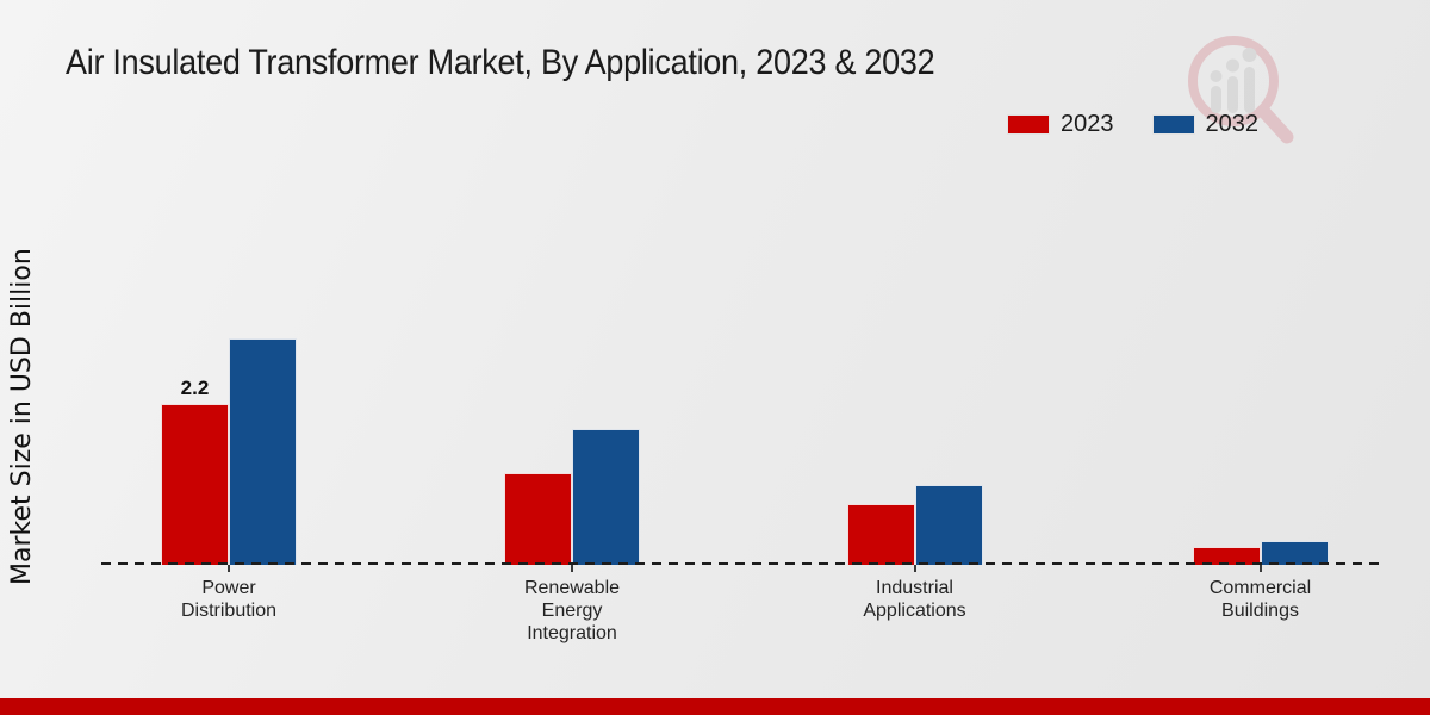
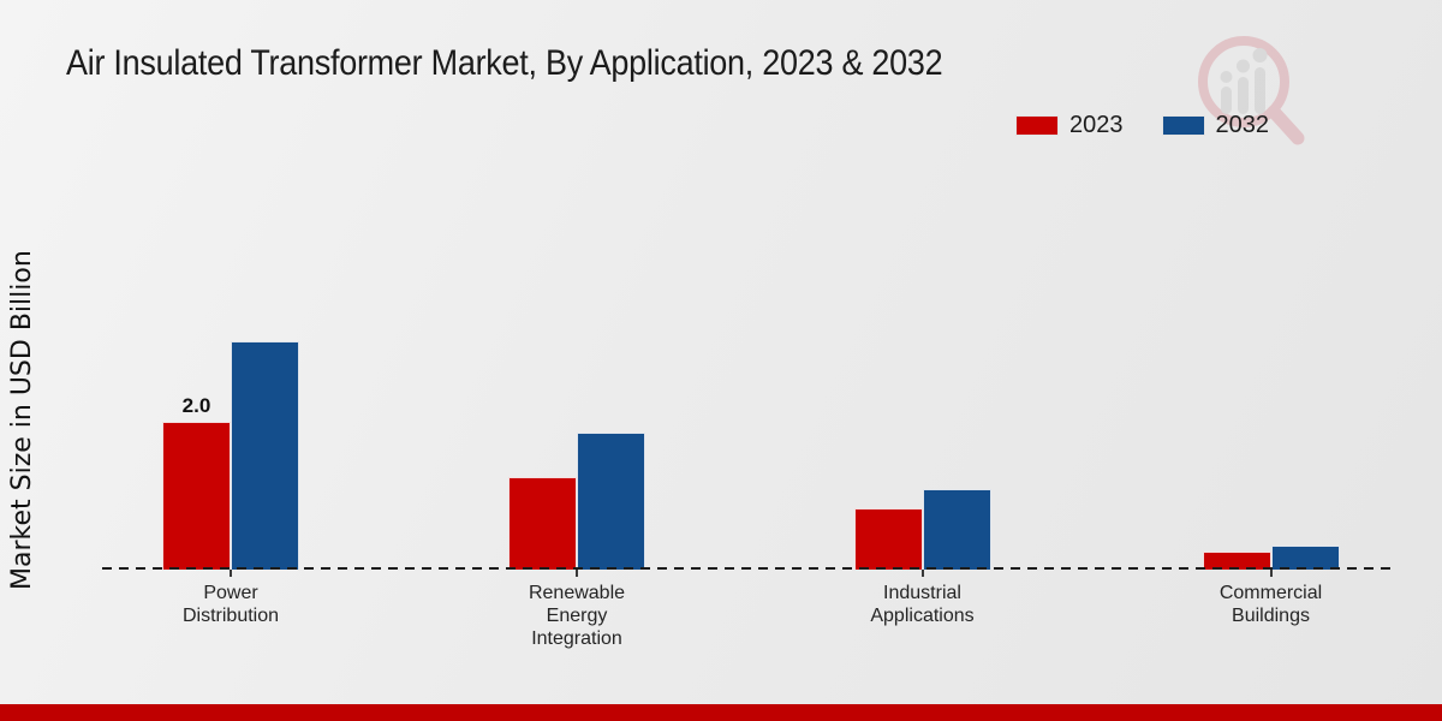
2023/Power Distribution: 2.2 -> 2.0
